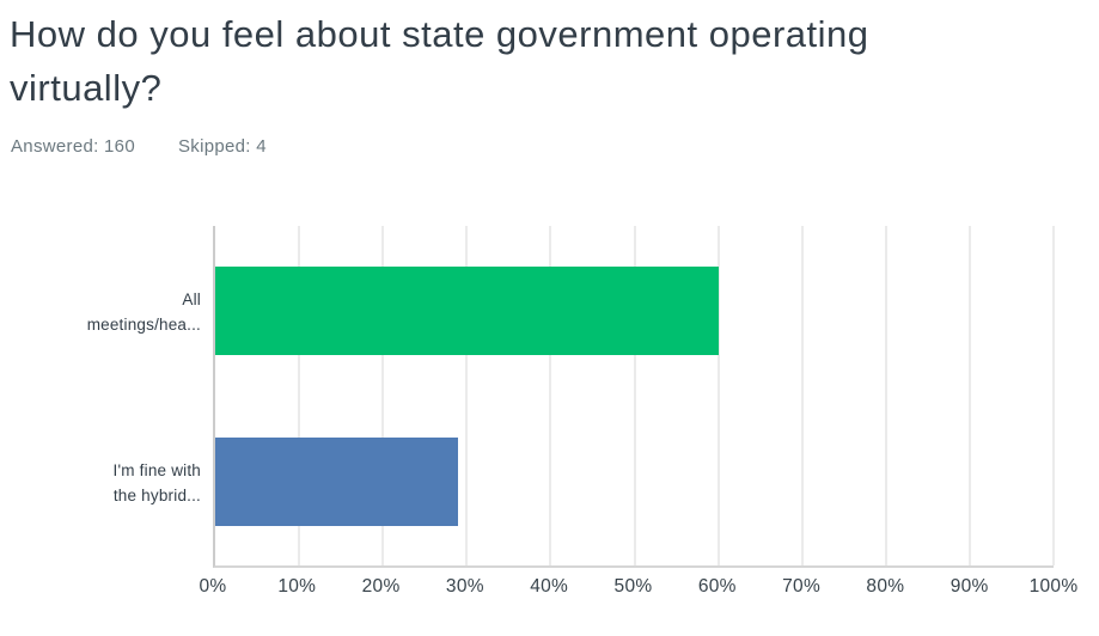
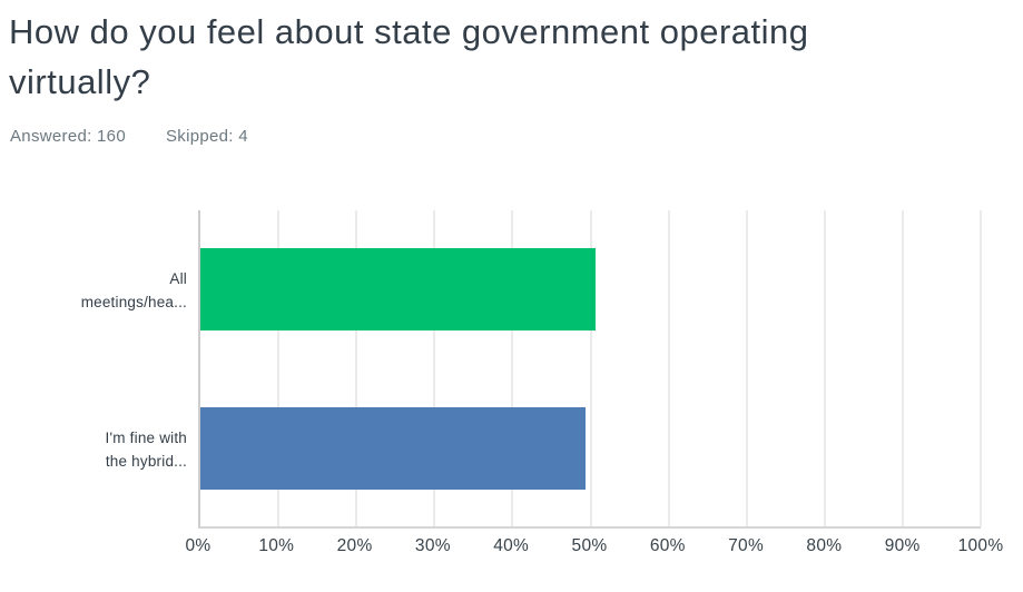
All meetings/hea...: 60% -> 51%
I'm fine with the hybrid...: 29% -> 49%
